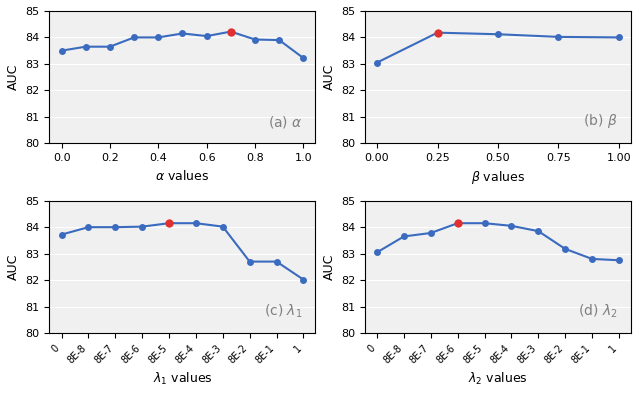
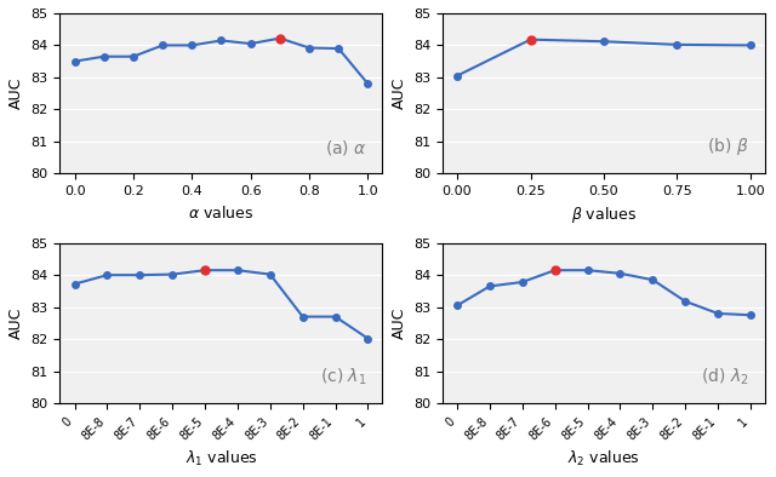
1.0: 83.22 -> 82.80
